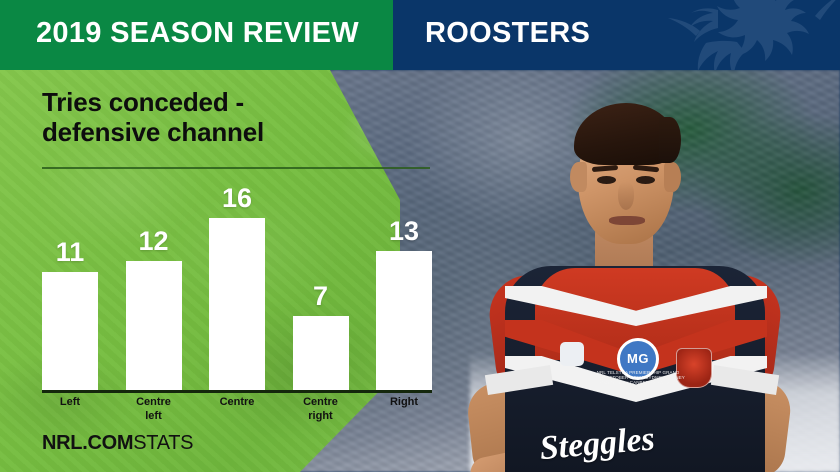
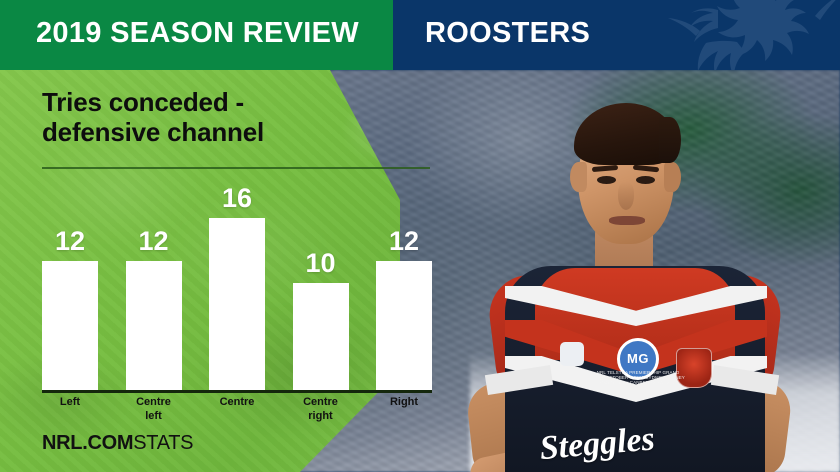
Left: 11 -> 12
Centre right: 7 -> 10
Right: 13 -> 12
